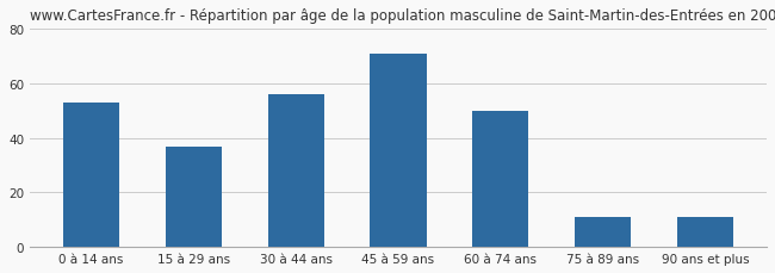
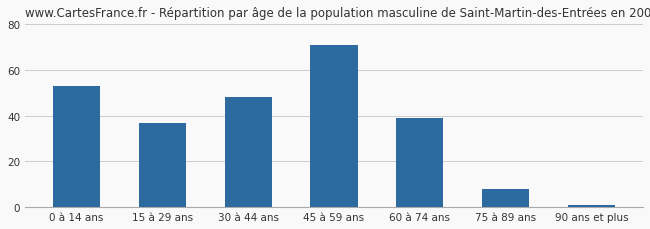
30 à 44 ans: 56 -> 48
60 à 74 ans: 50 -> 39
75 à 89 ans: 11 -> 8
90 ans et plus: 11 -> 1
